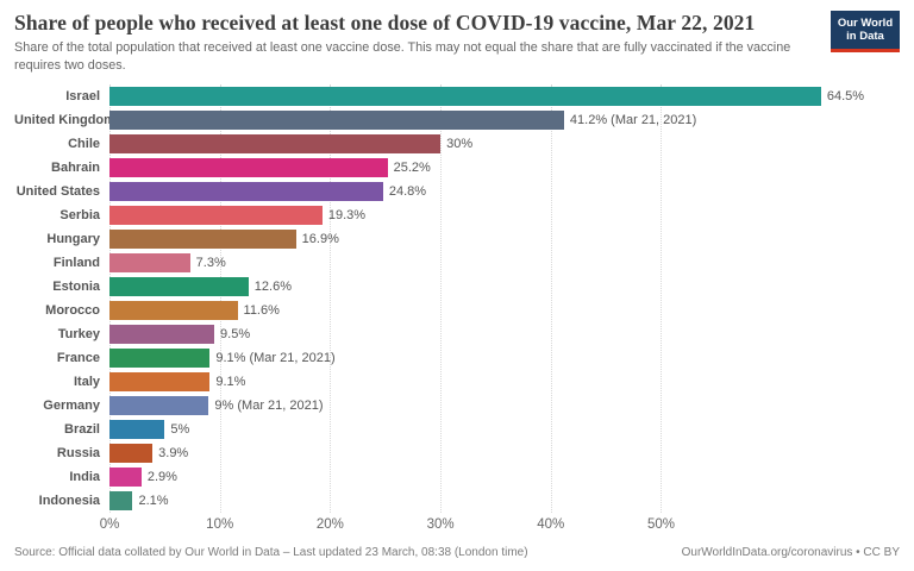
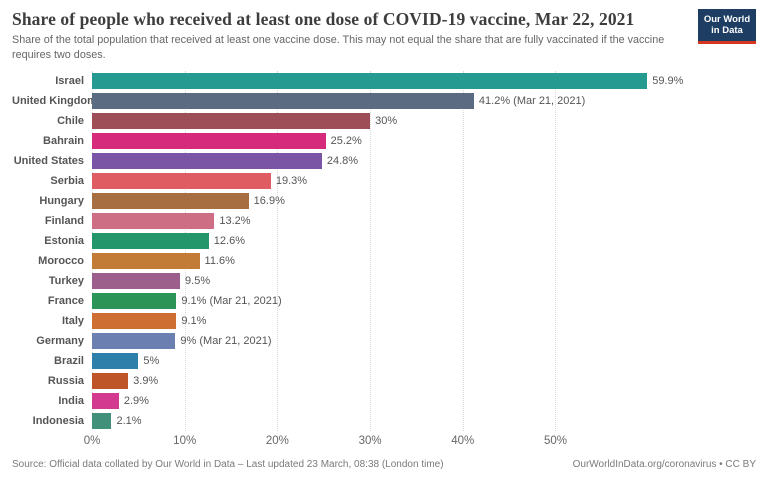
Israel: 64.5% -> 59.9%
Finland: 7.3% -> 13.2%
